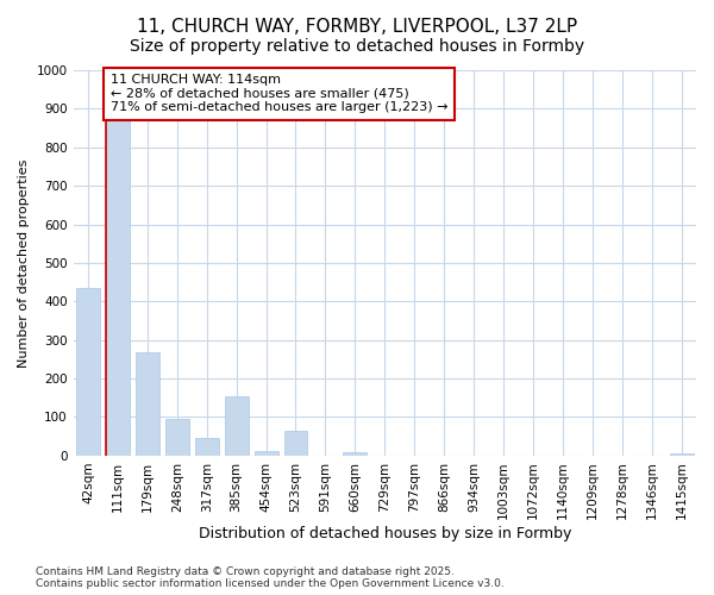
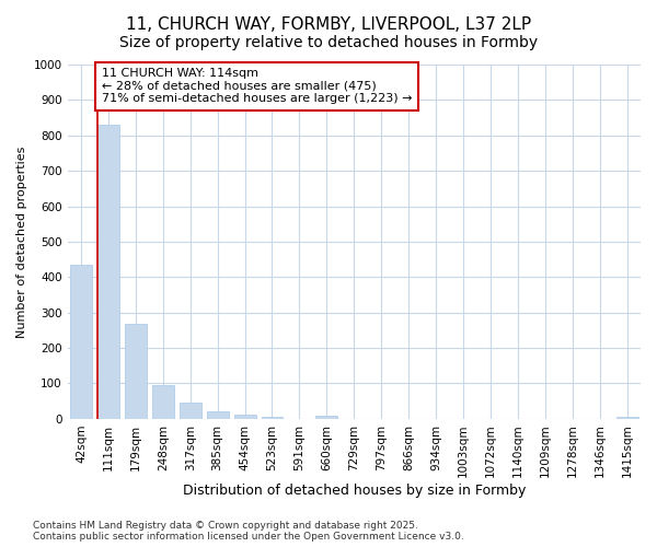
111sqm: 875 -> 830
385sqm: 155 -> 20
523sqm: 65 -> 7
